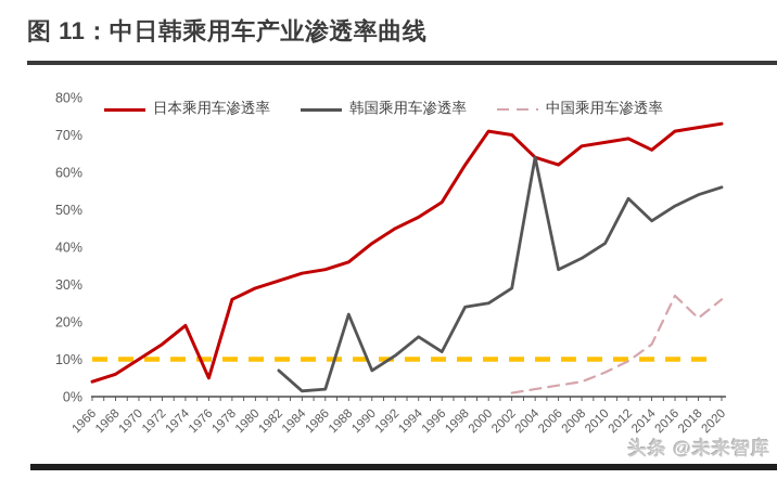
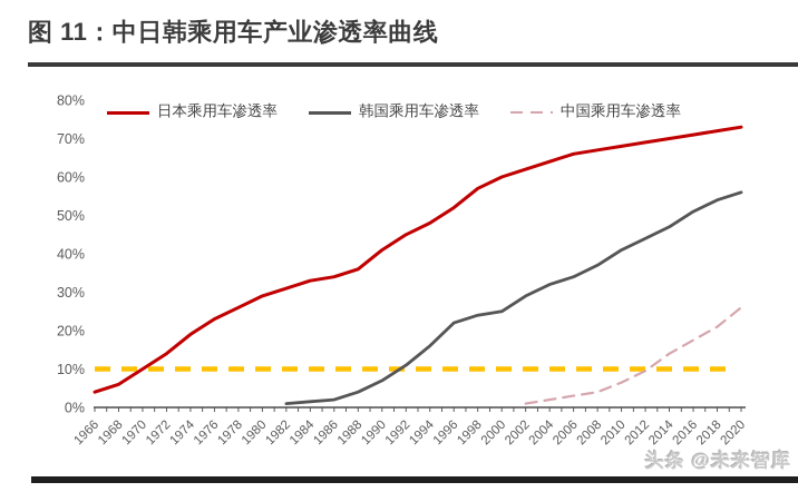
日本乘用车渗透率/1976: 5% -> 23%
韩国乘用车渗透率/1982: 7% -> 1%
韩国乘用车渗透率/1988: 22% -> 4%
韩国乘用车渗透率/1996: 12% -> 22%
日本乘用车渗透率/1998: 62% -> 57%
日本乘用车渗透率/2000: 71% -> 60%
日本乘用车渗透率/2002: 70% -> 62%
韩国乘用车渗透率/2004: 64% -> 32%
日本乘用车渗透率/2006: 62% -> 66%
韩国乘用车渗透率/2012: 53% -> 44%
日本乘用车渗透率/2014: 66% -> 70%
中国乘用车渗透率/2016: 27% -> 18%
